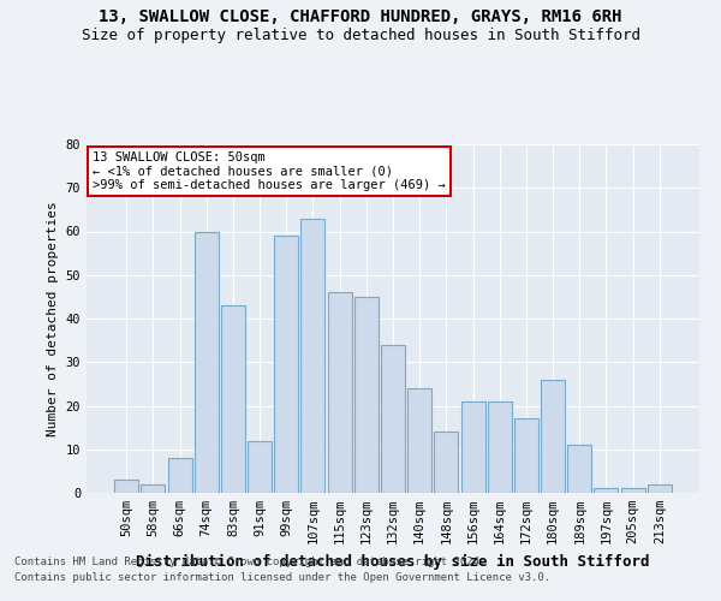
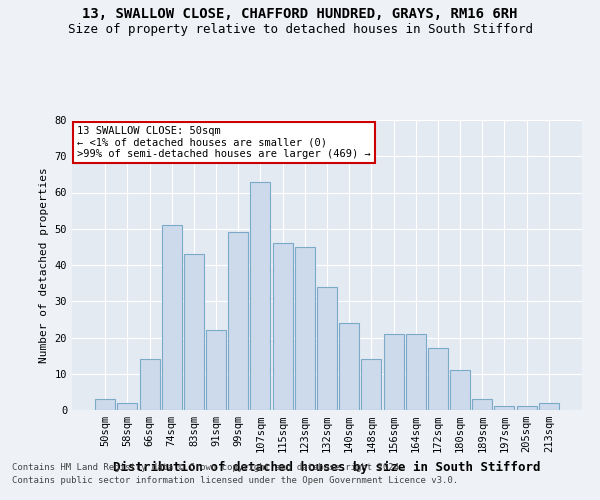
66sqm: 8 -> 14
74sqm: 60 -> 51
91sqm: 12 -> 22
99sqm: 59 -> 49
180sqm: 26 -> 11
189sqm: 11 -> 3
